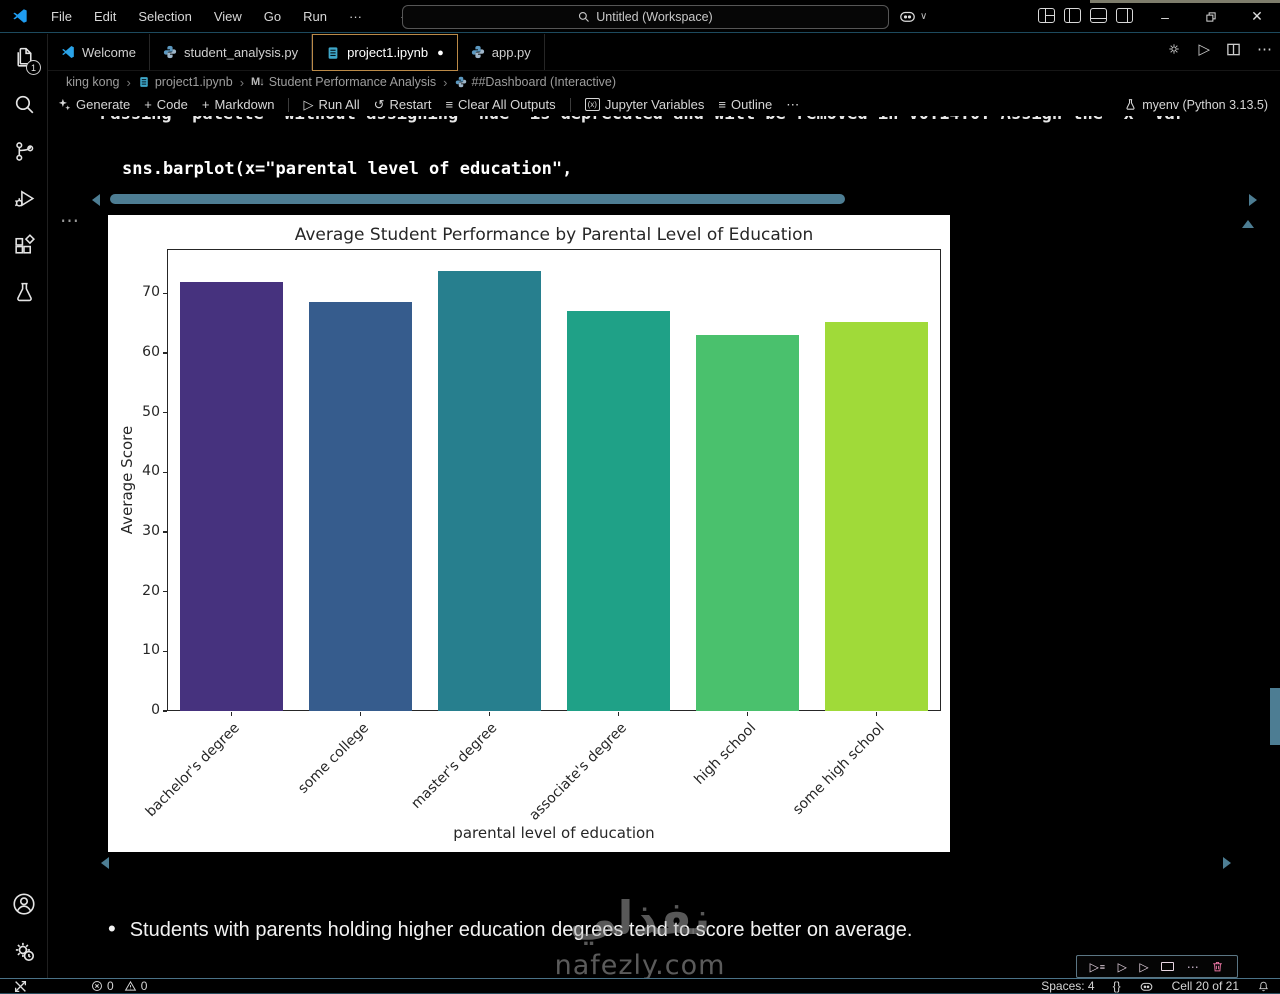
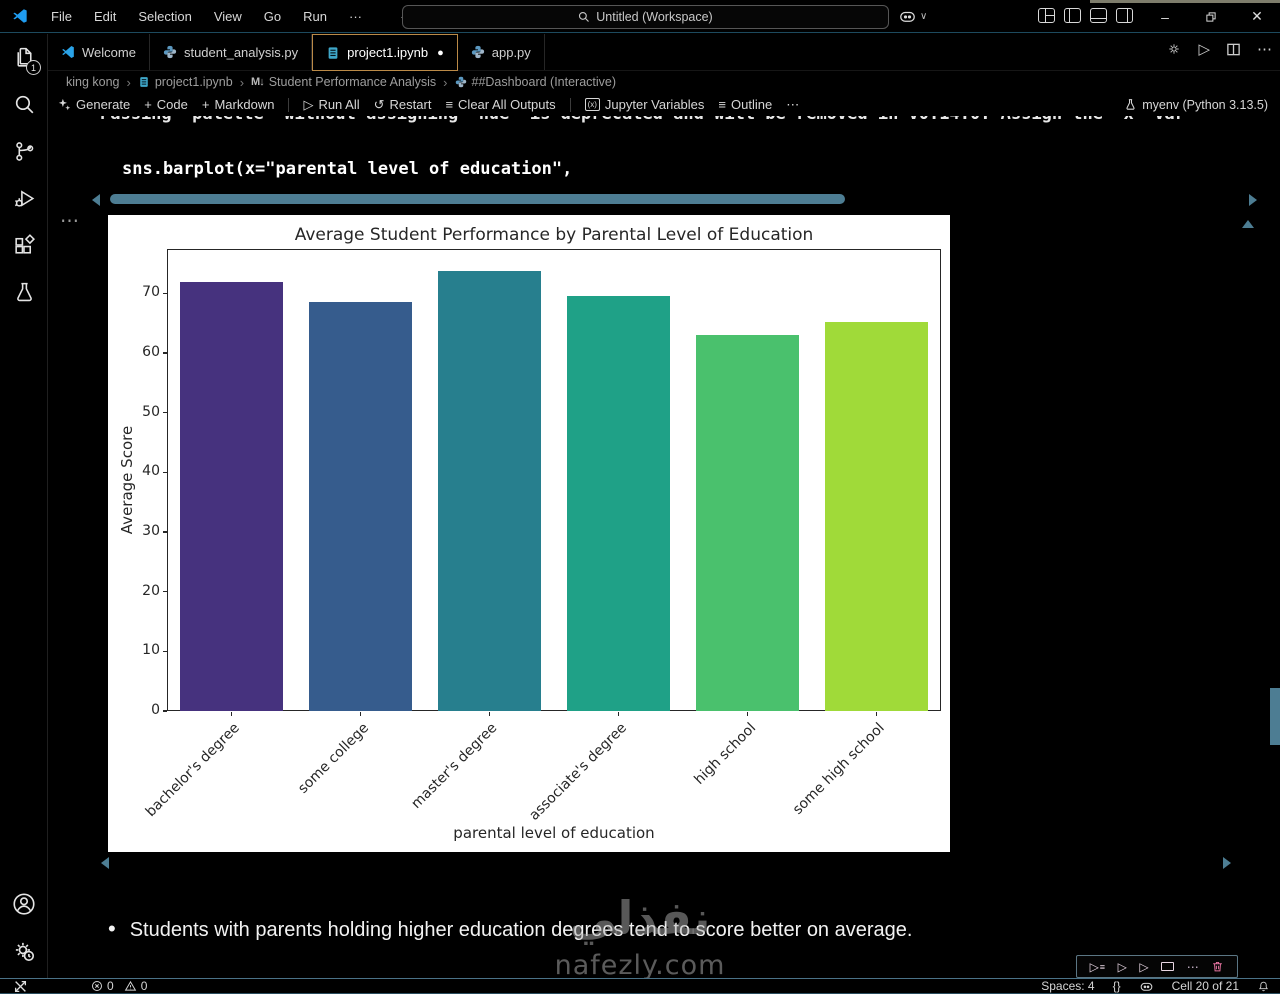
associate's degree: 67 -> 70
